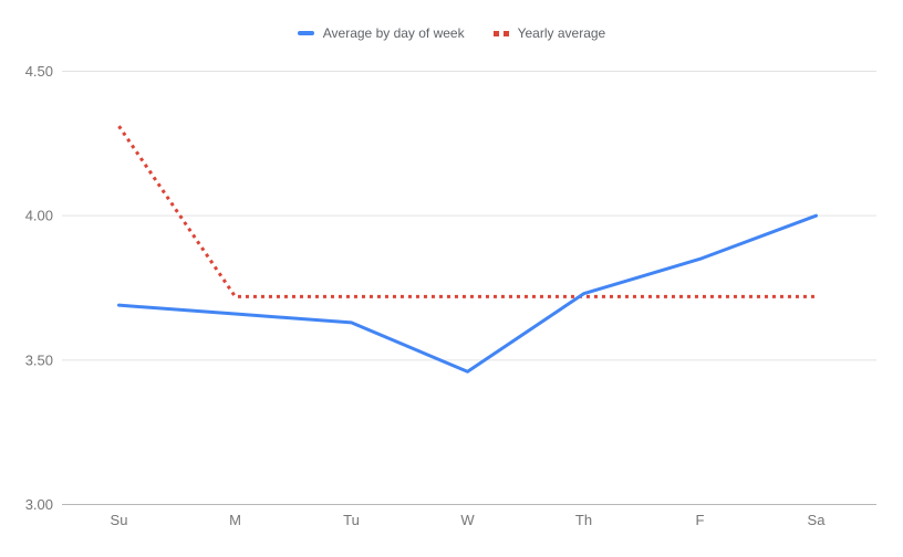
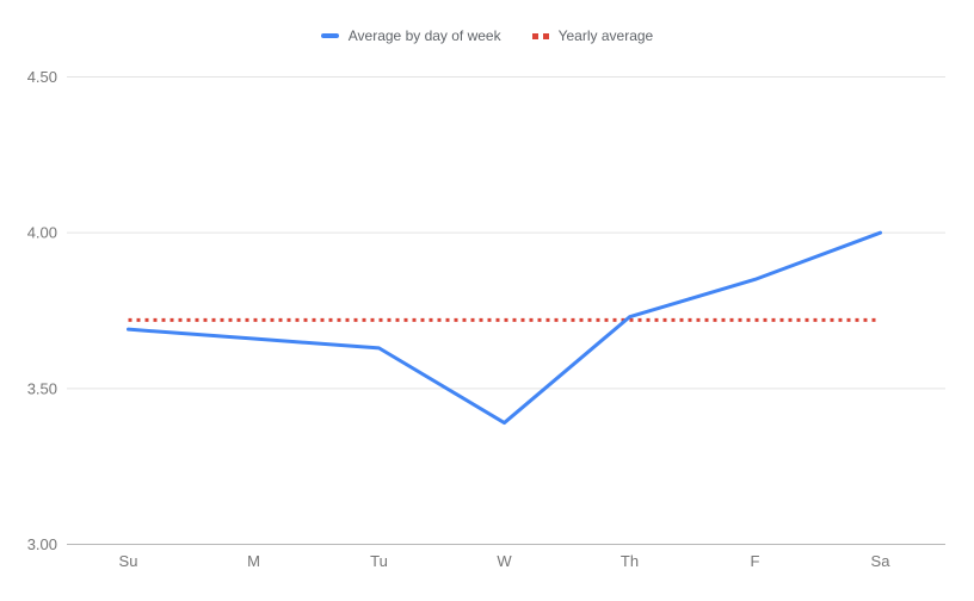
Yearly average/Su: 4.31 -> 3.72
Average by day of week/W: 3.46 -> 3.39
